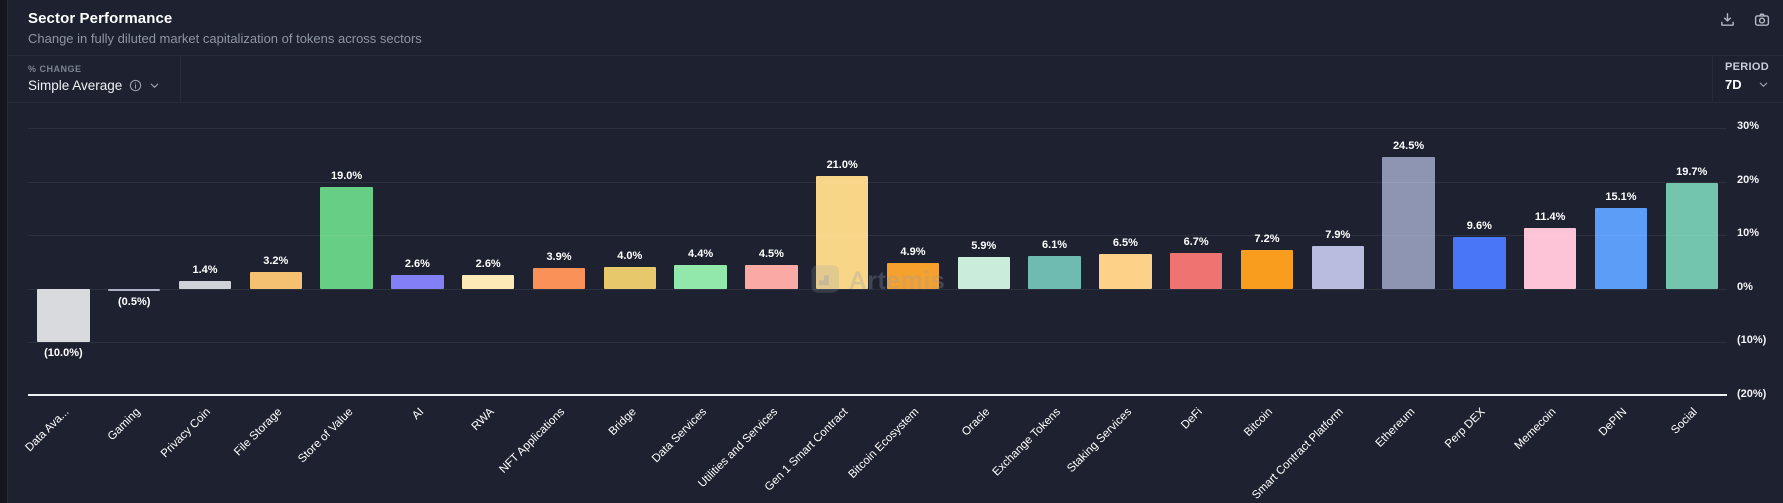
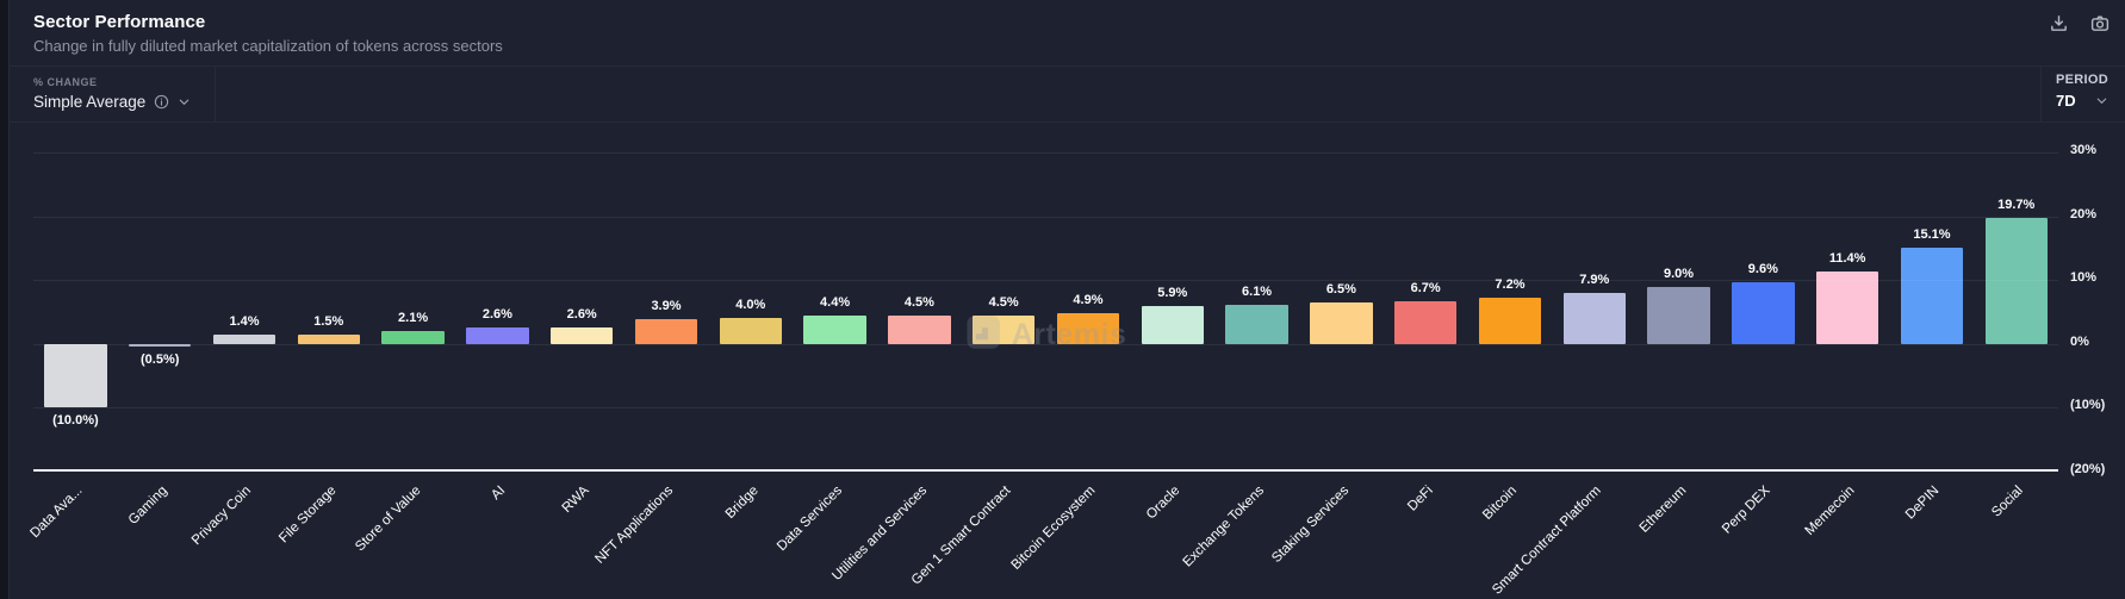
File Storage: 3.2% -> 1.5%
Store of Value: 19.0% -> 2.1%
Gen 1 Smart Contract: 21.0% -> 4.5%
Ethereum: 24.5% -> 9.0%
